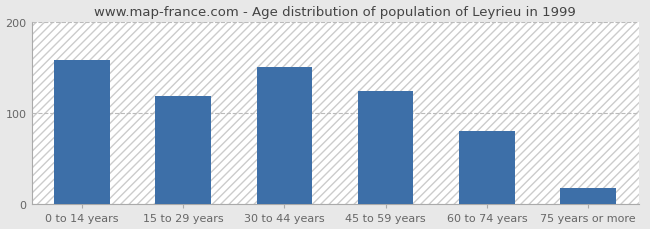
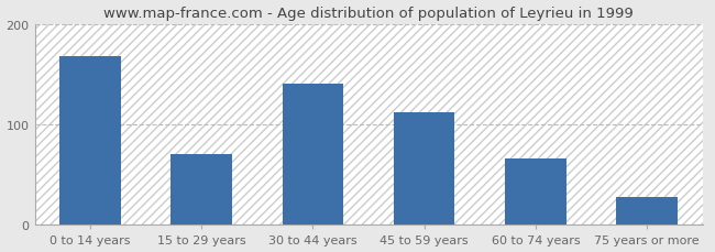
0 to 14 years: 158 -> 168
15 to 29 years: 118 -> 70
30 to 44 years: 150 -> 140
45 to 59 years: 124 -> 112
60 to 74 years: 80 -> 66
75 years or more: 18 -> 28
